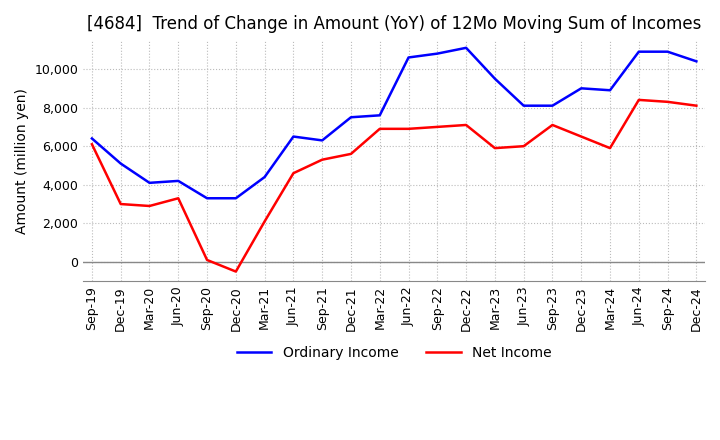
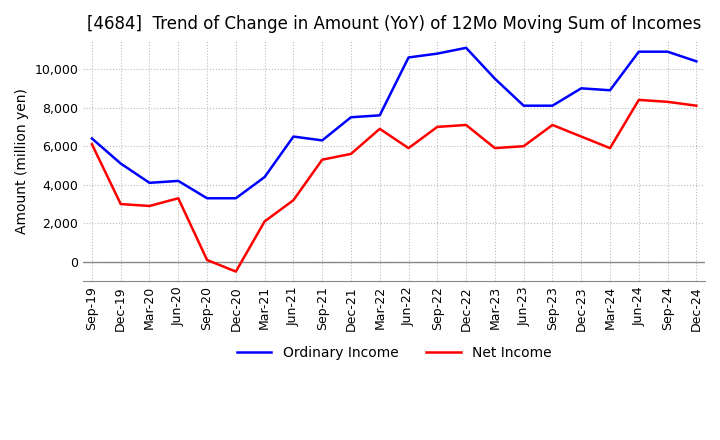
Net Income/Jun-21: 4,600 -> 3,200
Net Income/Jun-22: 6,900 -> 5,900
